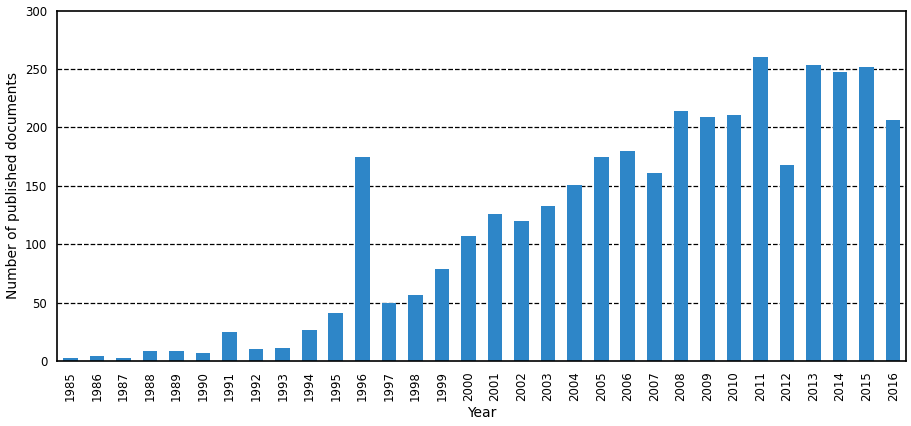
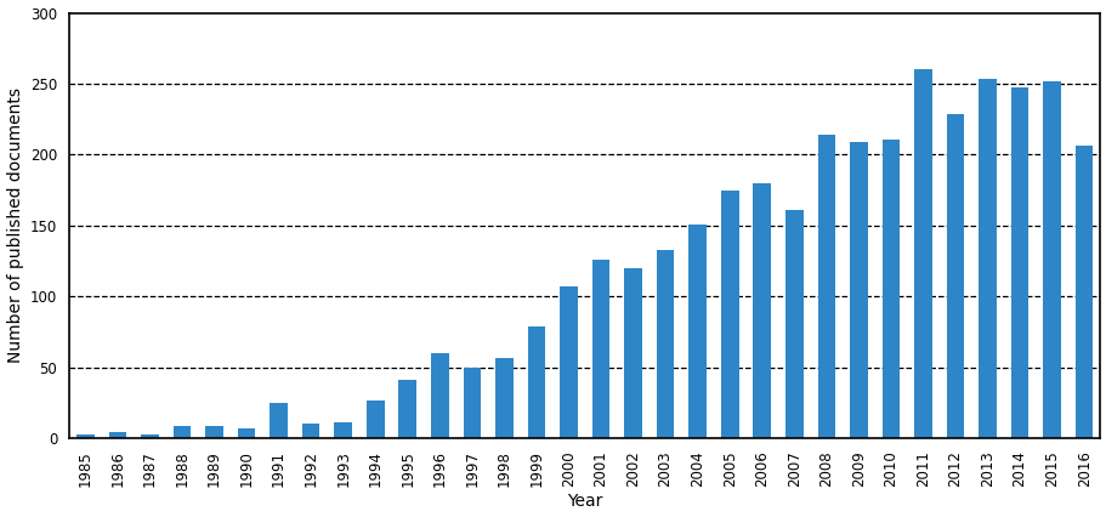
1996: 175 -> 60
2012: 168 -> 229
